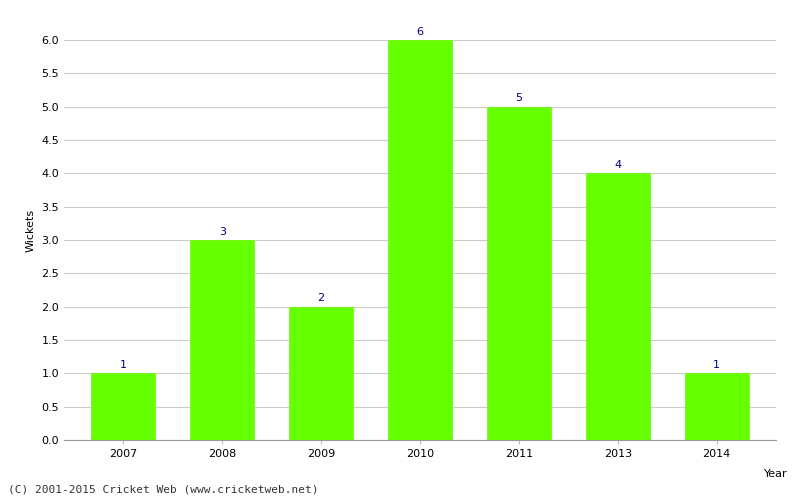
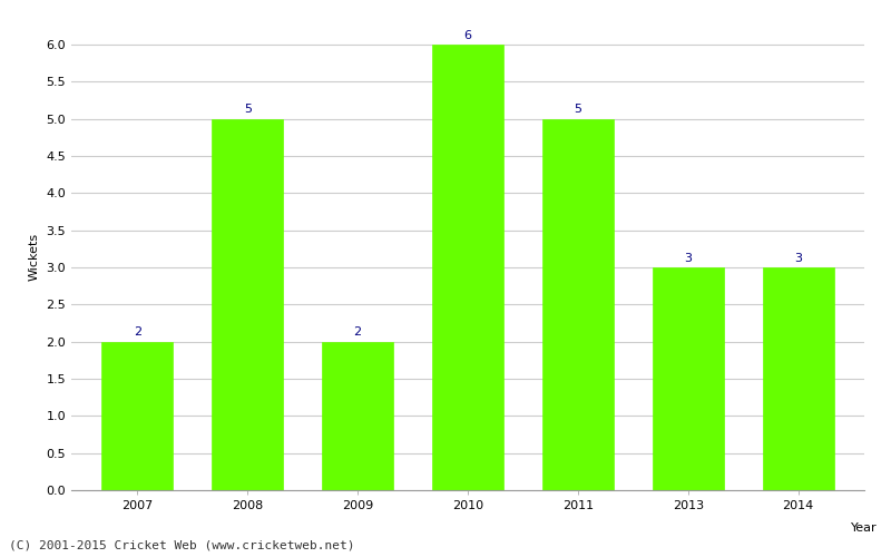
2007: 1 -> 2
2008: 3 -> 5
2013: 4 -> 3
2014: 1 -> 3
